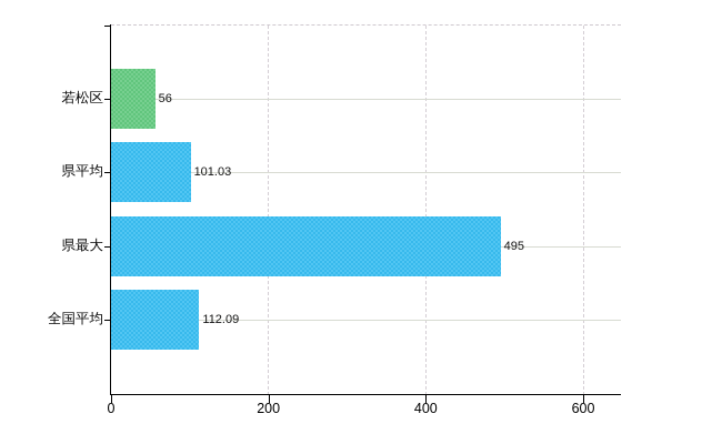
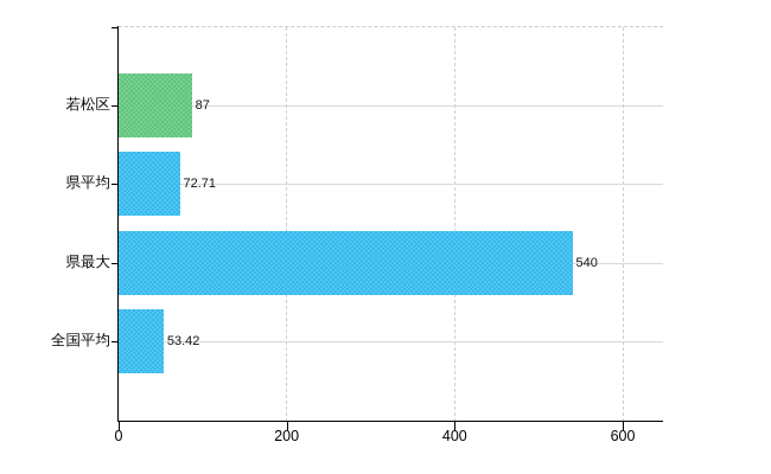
若松区: 56 -> 87
県平均: 101.03 -> 72.71
県最大: 495 -> 540
全国平均: 112.09 -> 53.42
